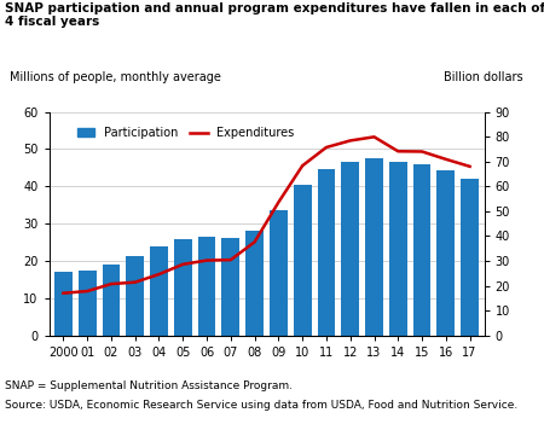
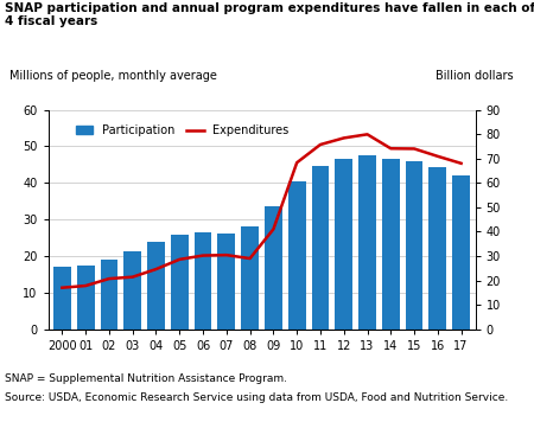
Expenditures/08: 37.6 -> 29.0
Expenditures/09: 53.6 -> 41.0
